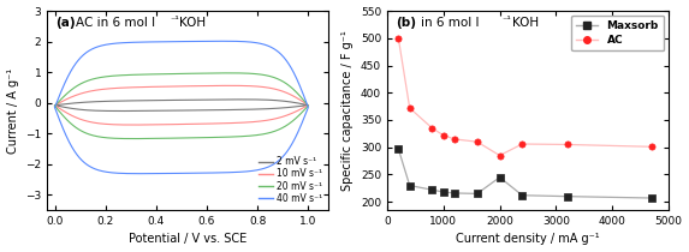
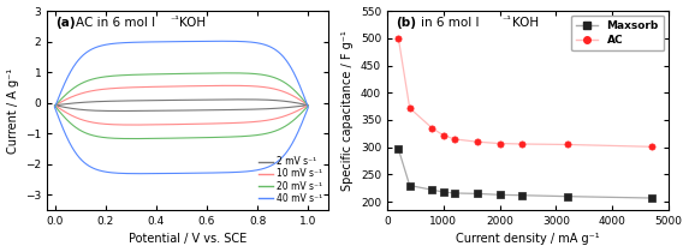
Maxsorb/2000: 245 -> 213
AC/2000: 285 -> 307
